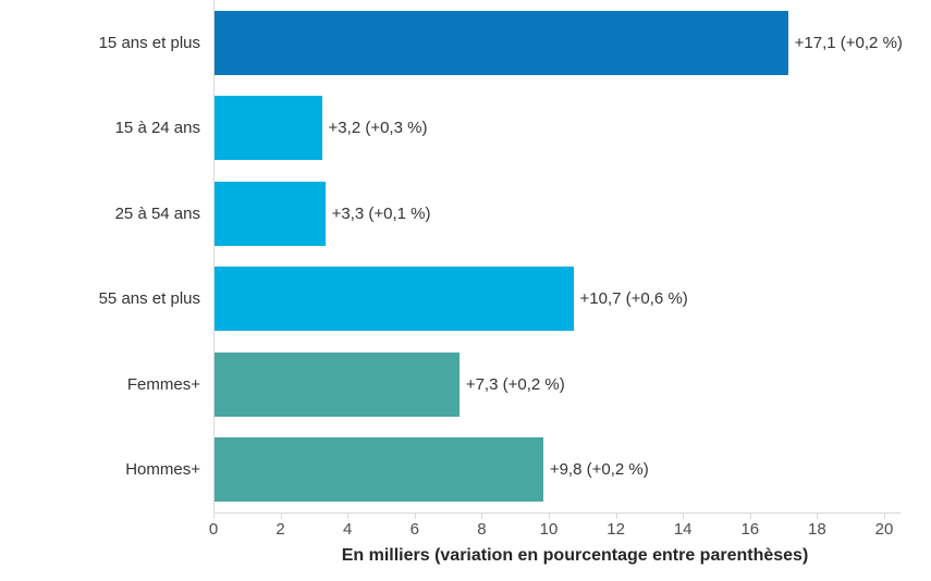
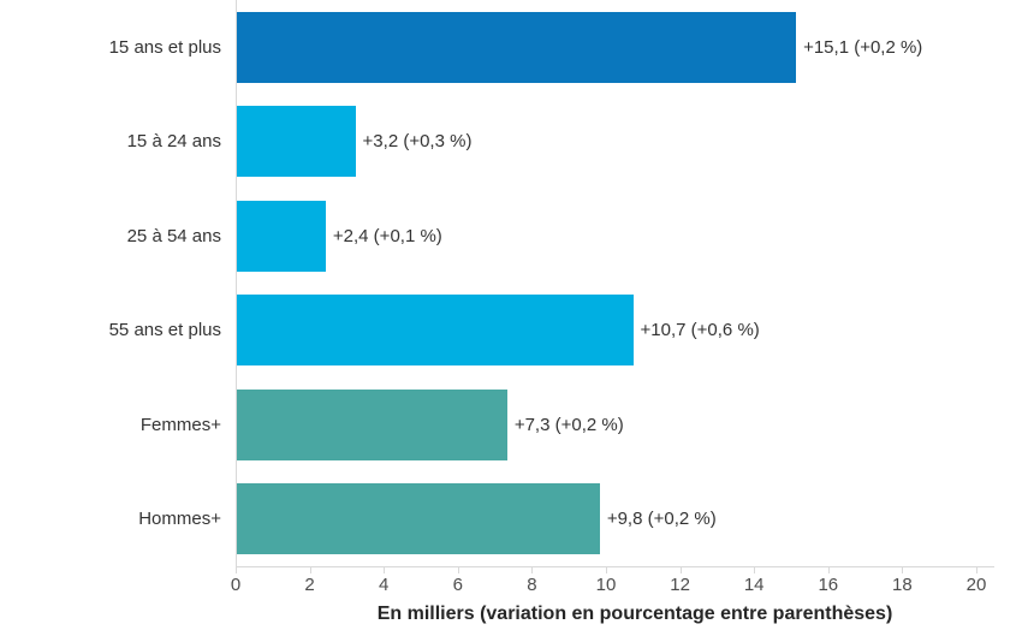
15 ans et plus: +17,1 -> +15,1
25 à 54 ans: +3,3 -> +2,4
